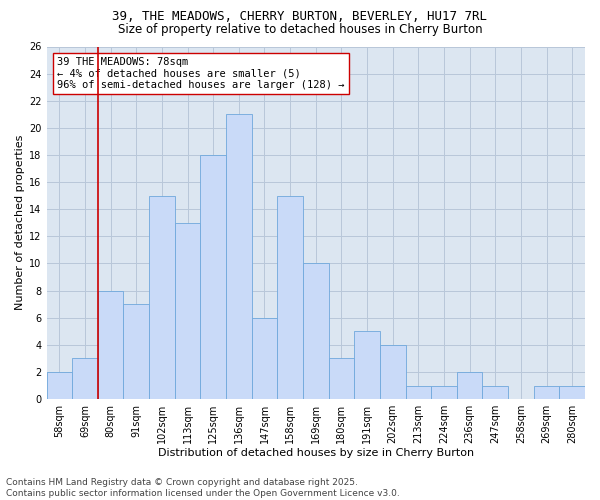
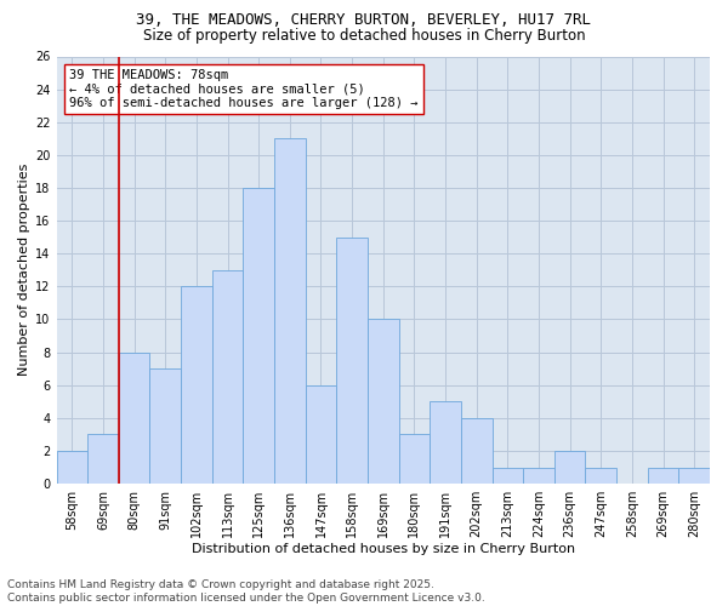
102sqm: 15 -> 12
